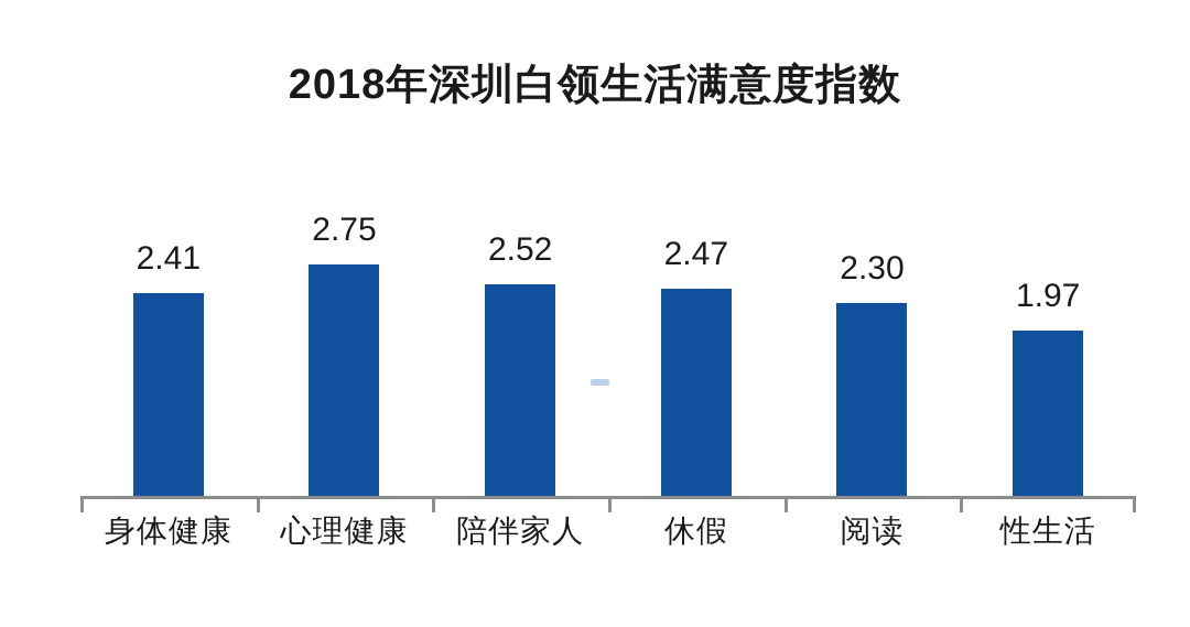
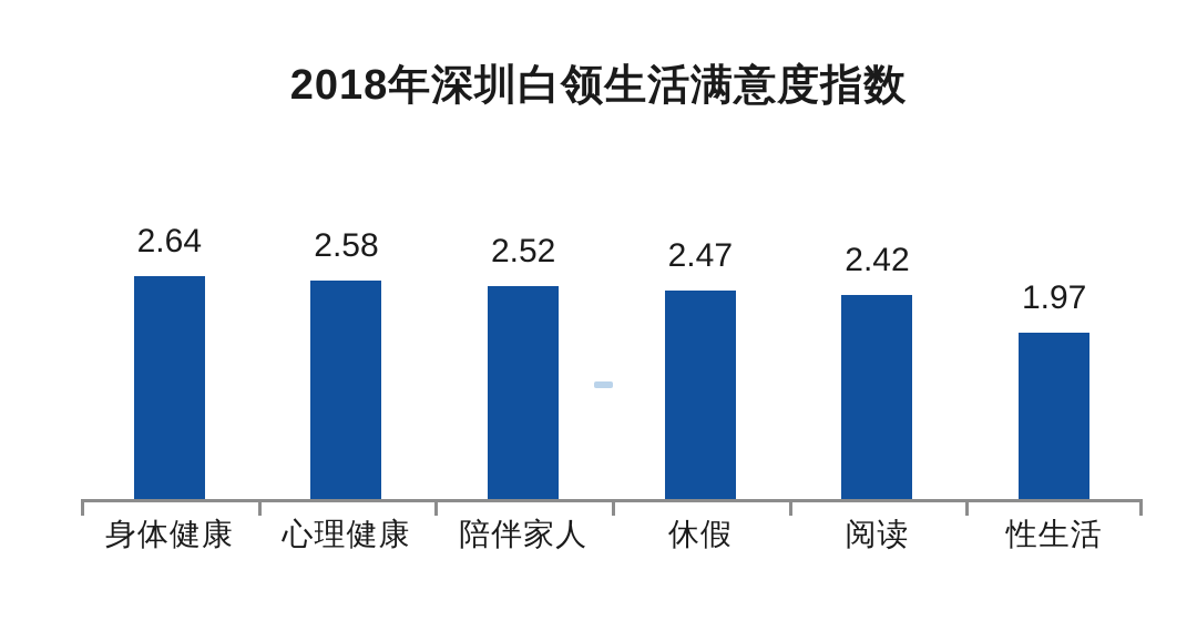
身体健康: 2.41 -> 2.64
心理健康: 2.75 -> 2.58
阅读: 2.30 -> 2.42
